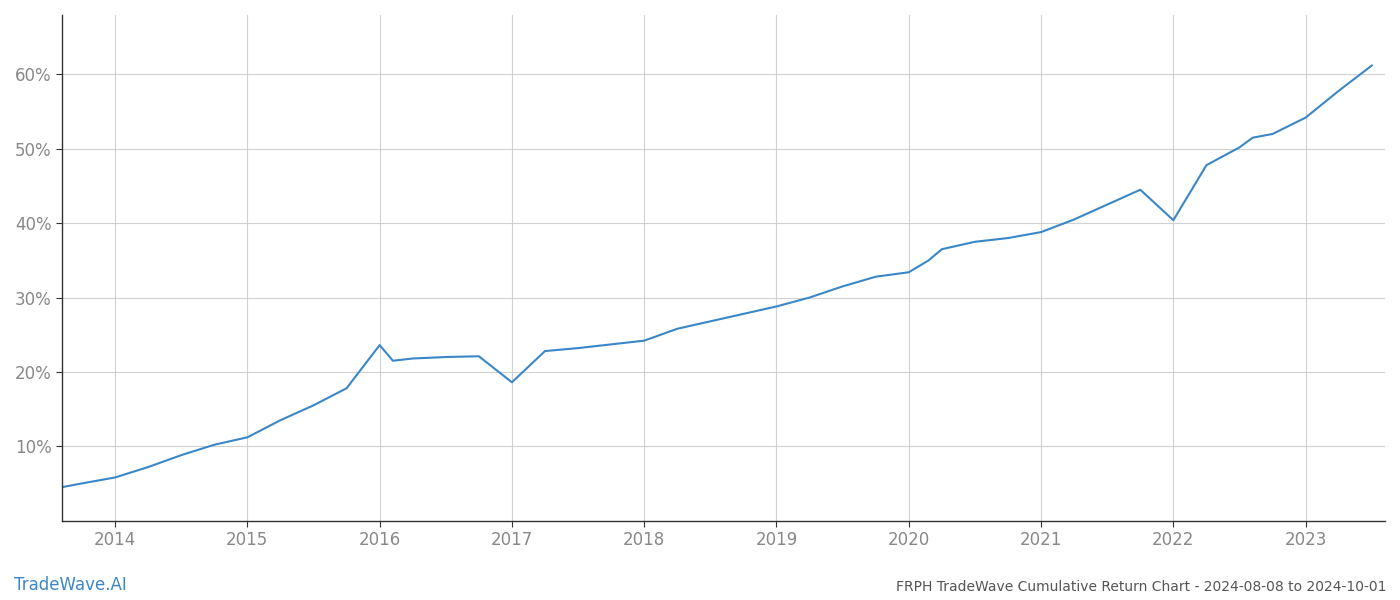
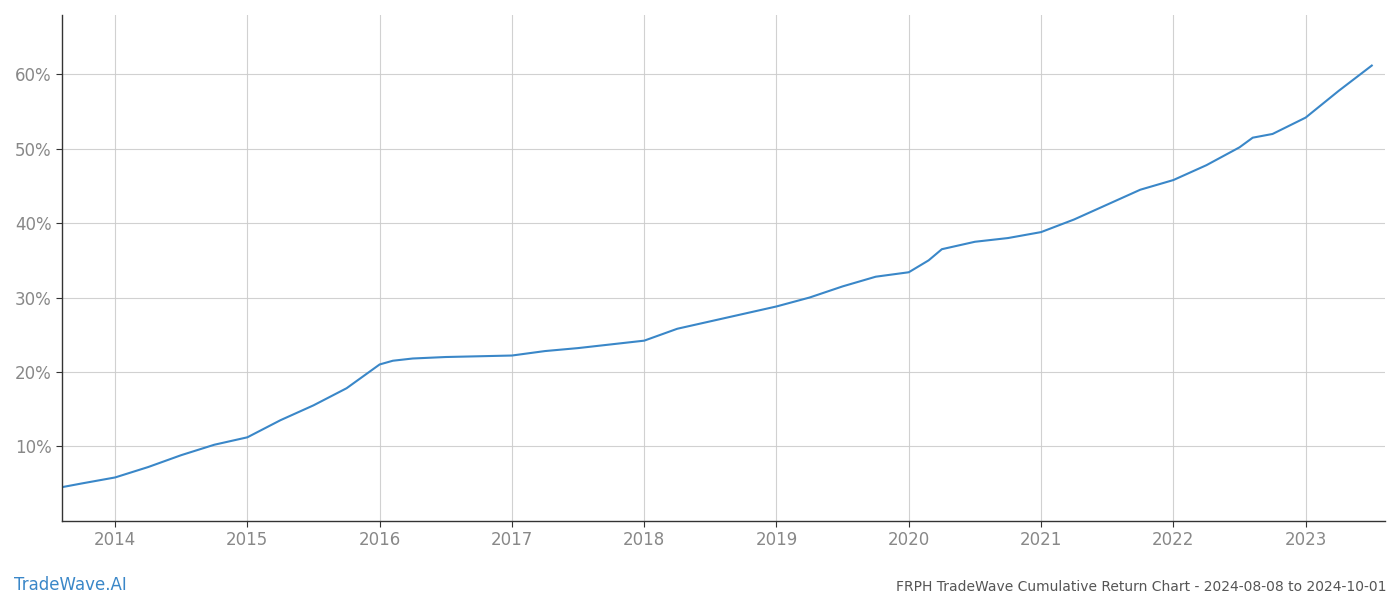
2016: 23.6% -> 21.0%
2017: 18.6% -> 22.2%
2022: 40.4% -> 45.8%
